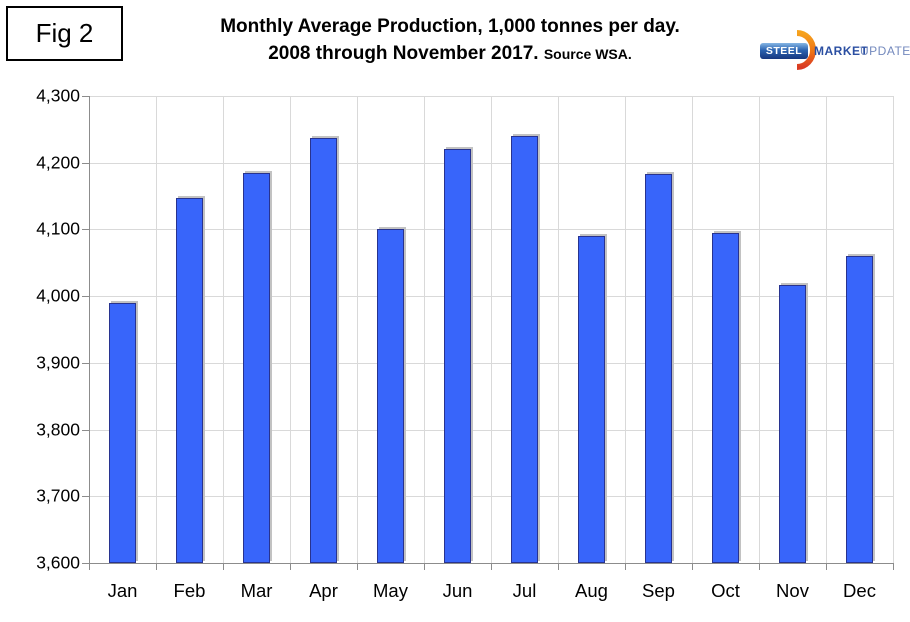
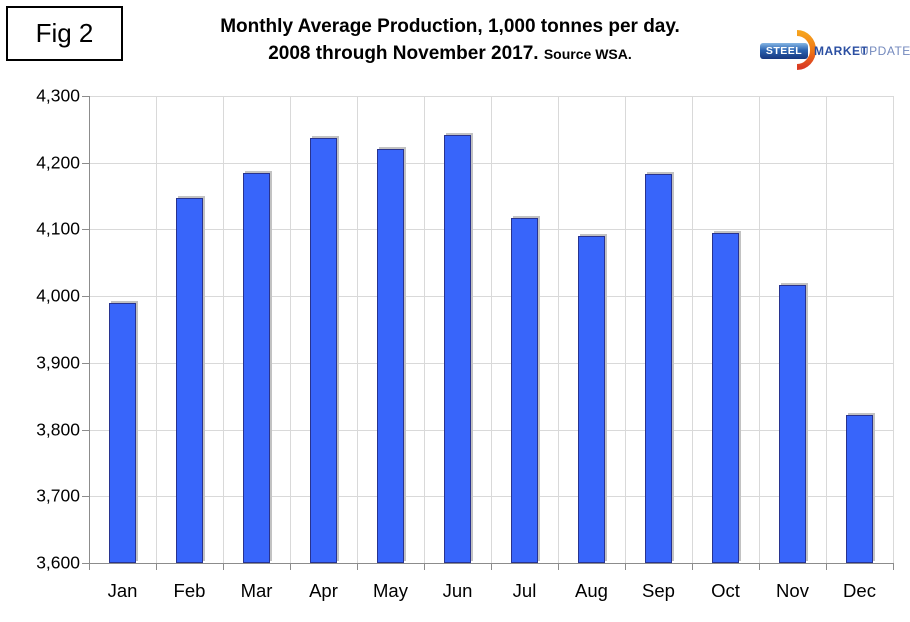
May: 4100 -> 4220
Jun: 4220 -> 4240
Jul: 4240 -> 4120
Dec: 4060 -> 3820
